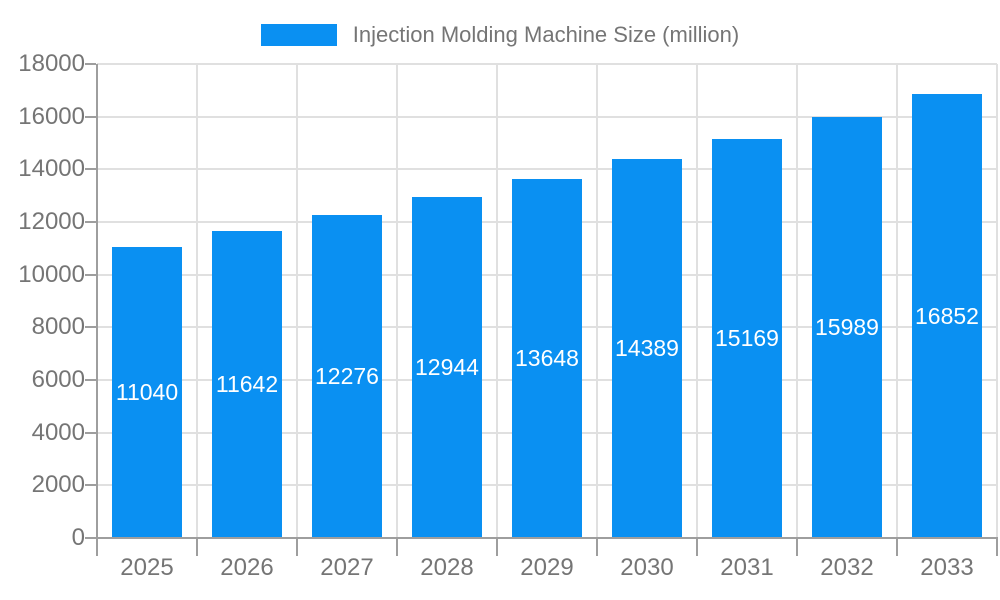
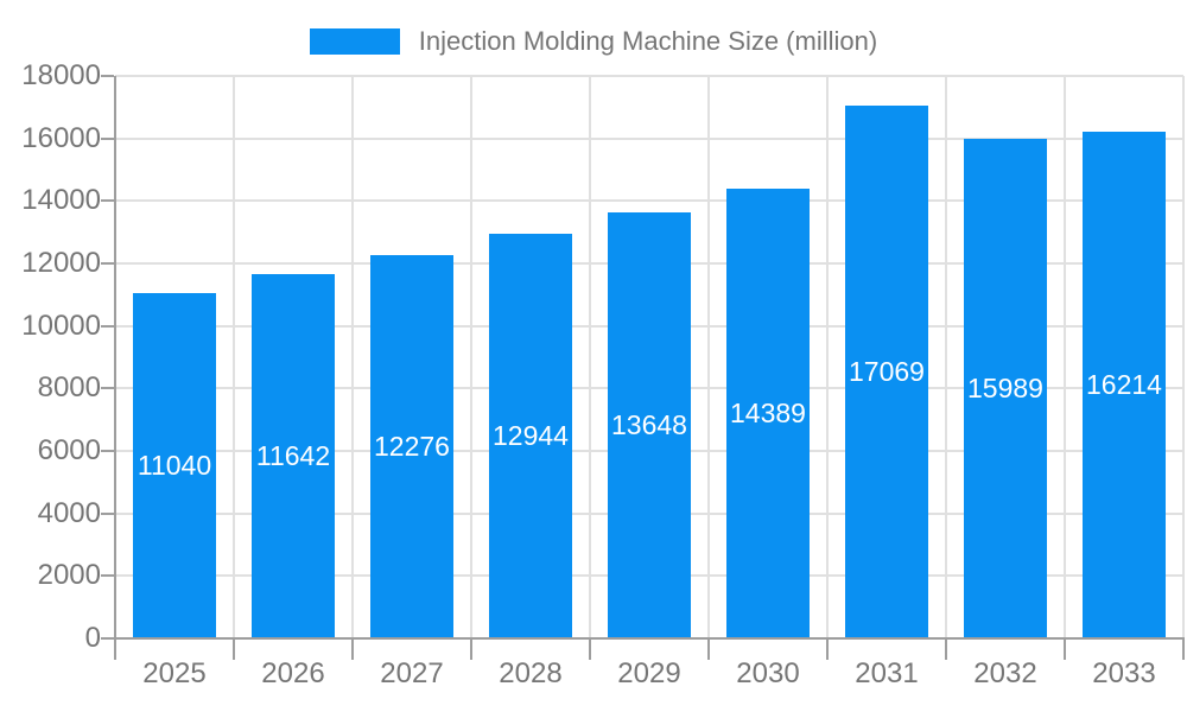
2031: 15169 -> 17069
2033: 16852 -> 16214
